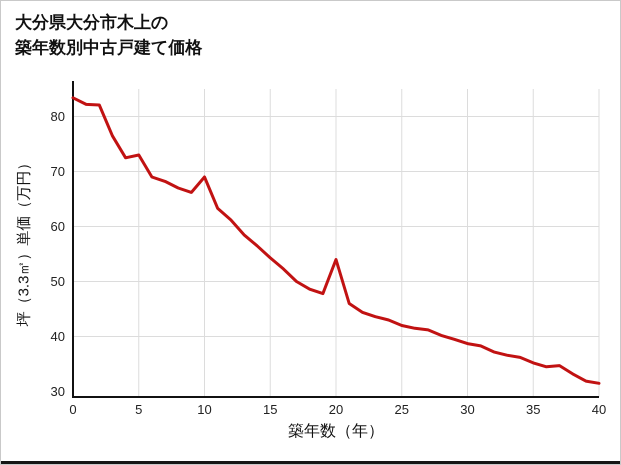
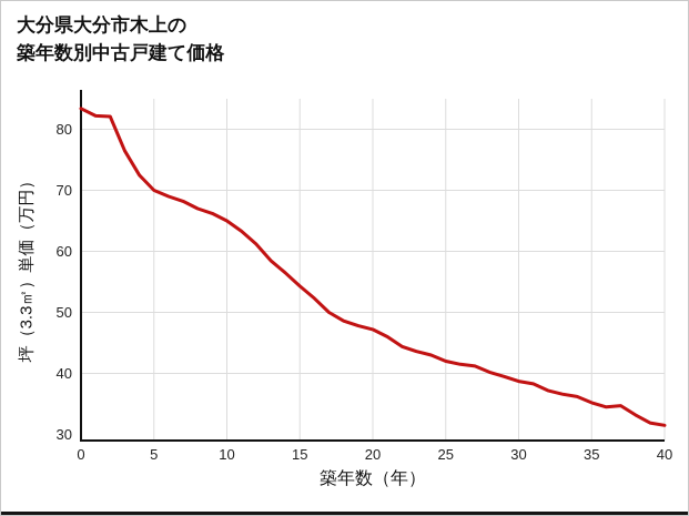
5: 73 -> 70
10: 69 -> 65
20: 54 -> 47
